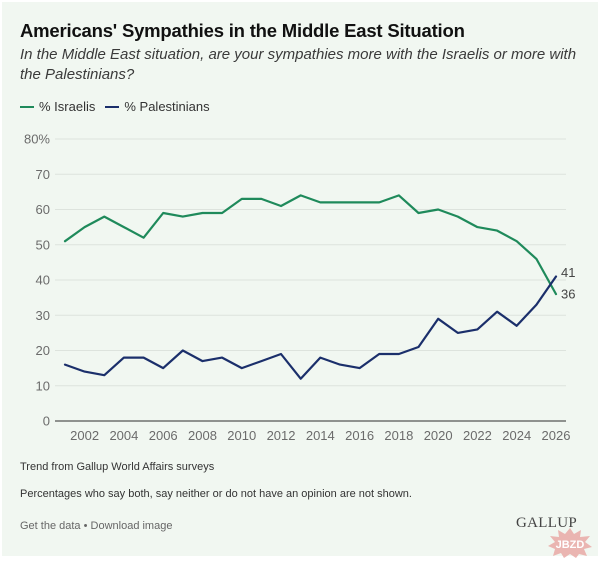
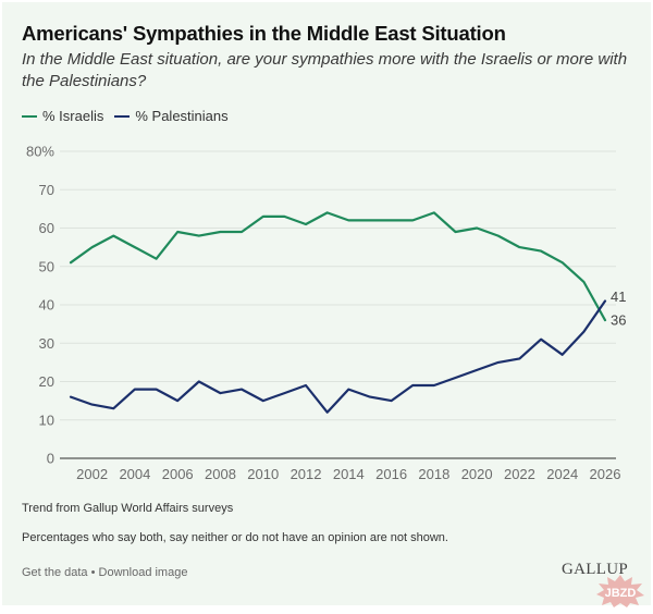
% Palestinians/2020: 29% -> 23%
